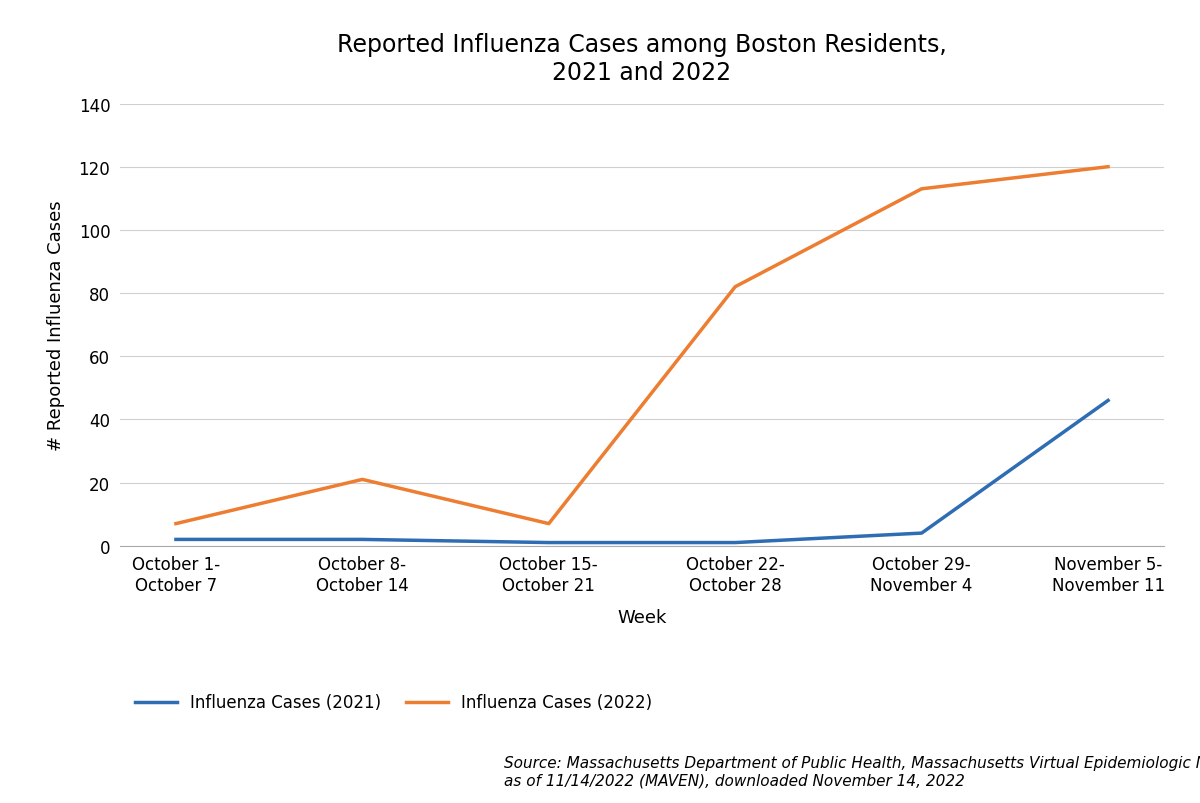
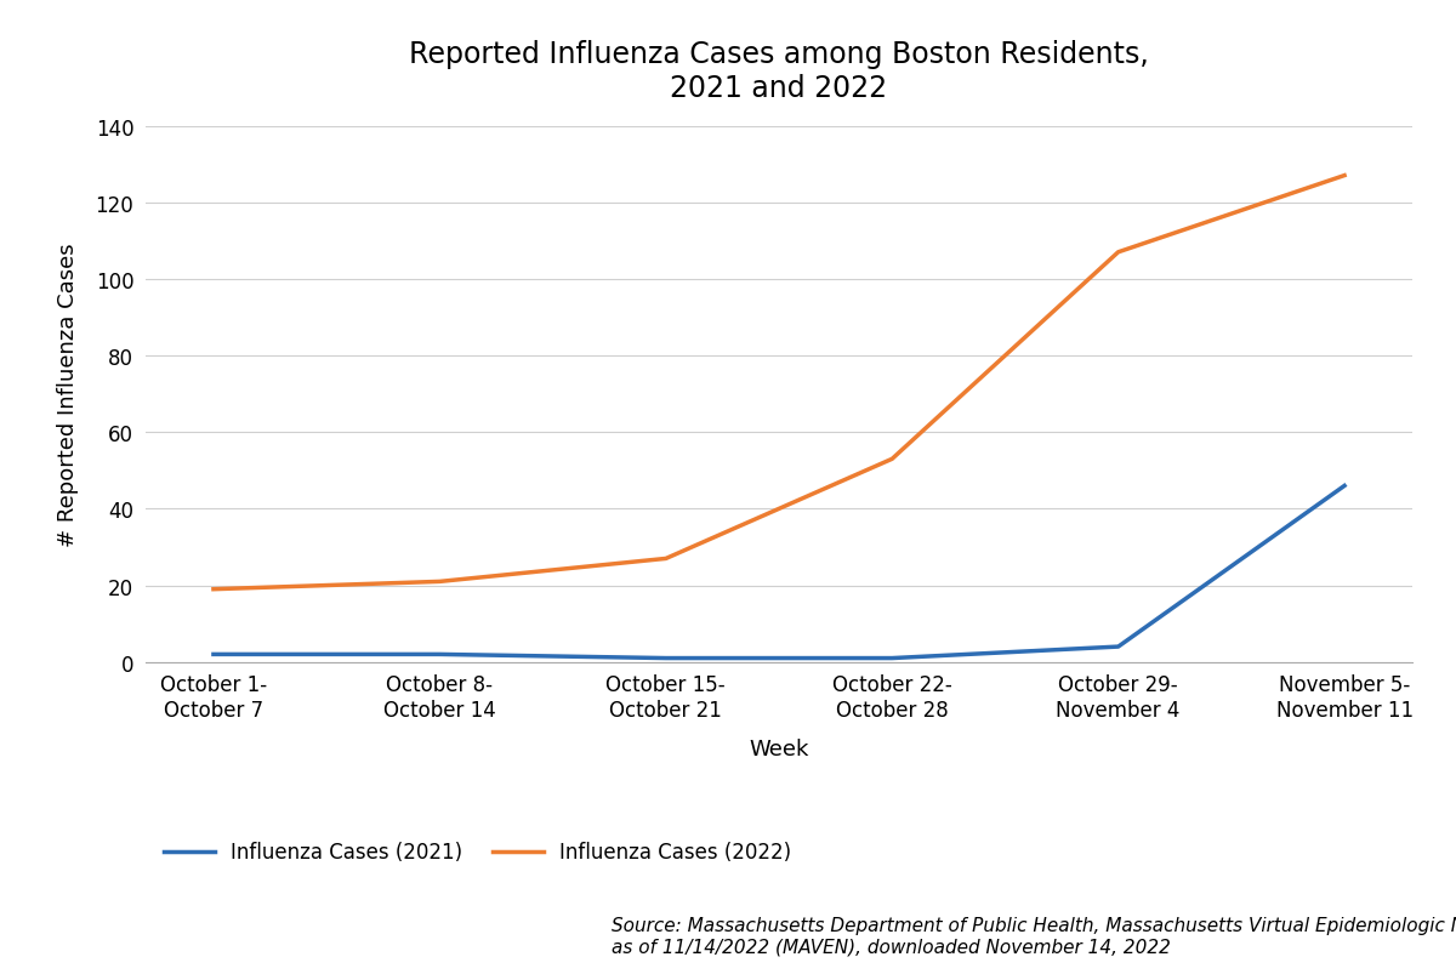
Influenza Cases (2022)/October 1- October 7: 7 -> 19
Influenza Cases (2022)/October 15- October 21: 7 -> 27
Influenza Cases (2022)/October 22- October 28: 82 -> 53
Influenza Cases (2022)/October 29- November 4: 113 -> 107
Influenza Cases (2022)/November 5- November 11: 120 -> 127
